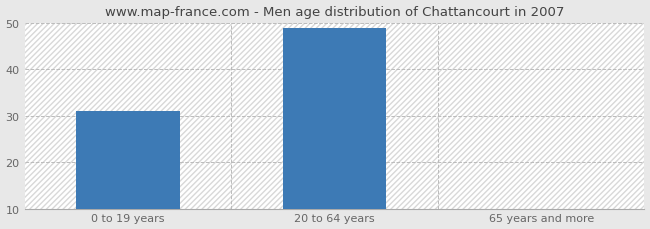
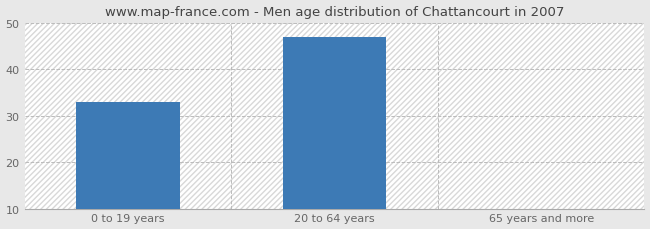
0 to 19 years: 31 -> 33
20 to 64 years: 49 -> 47
